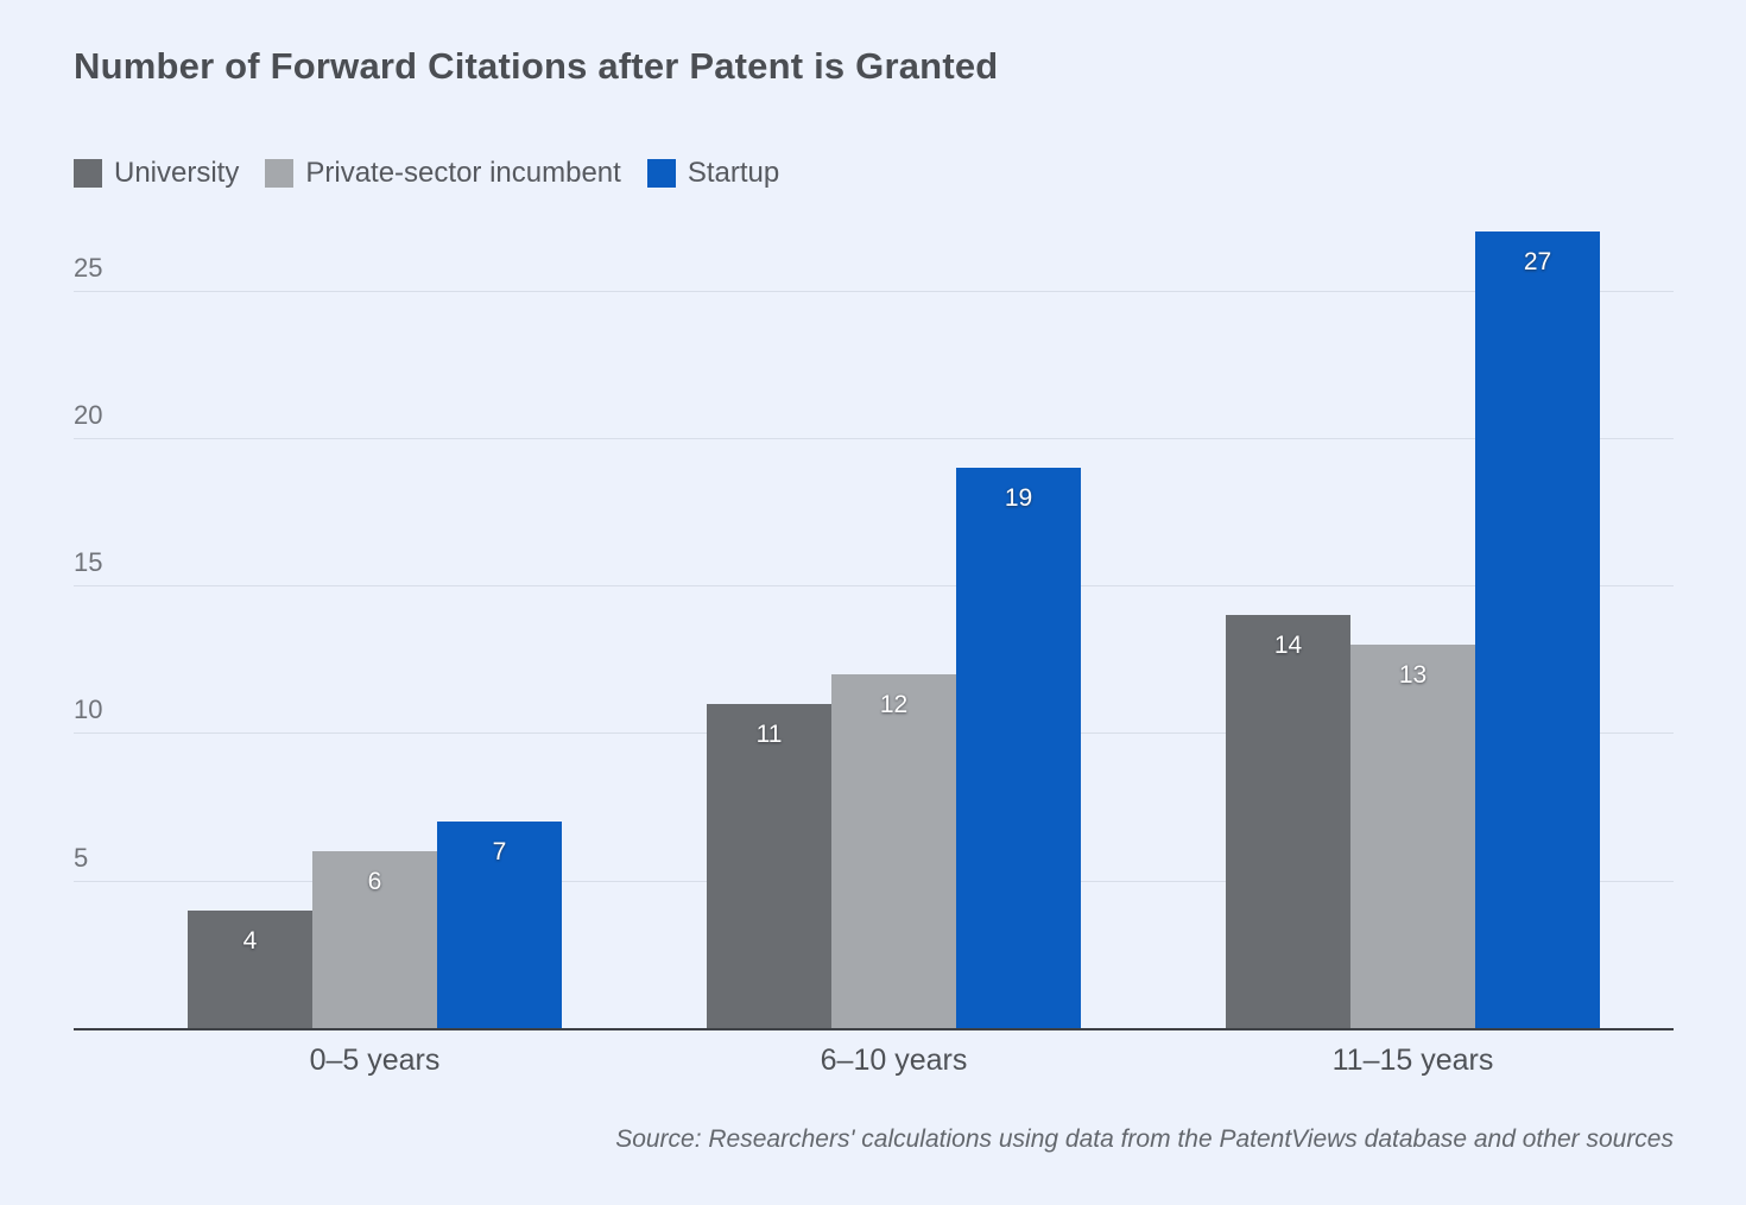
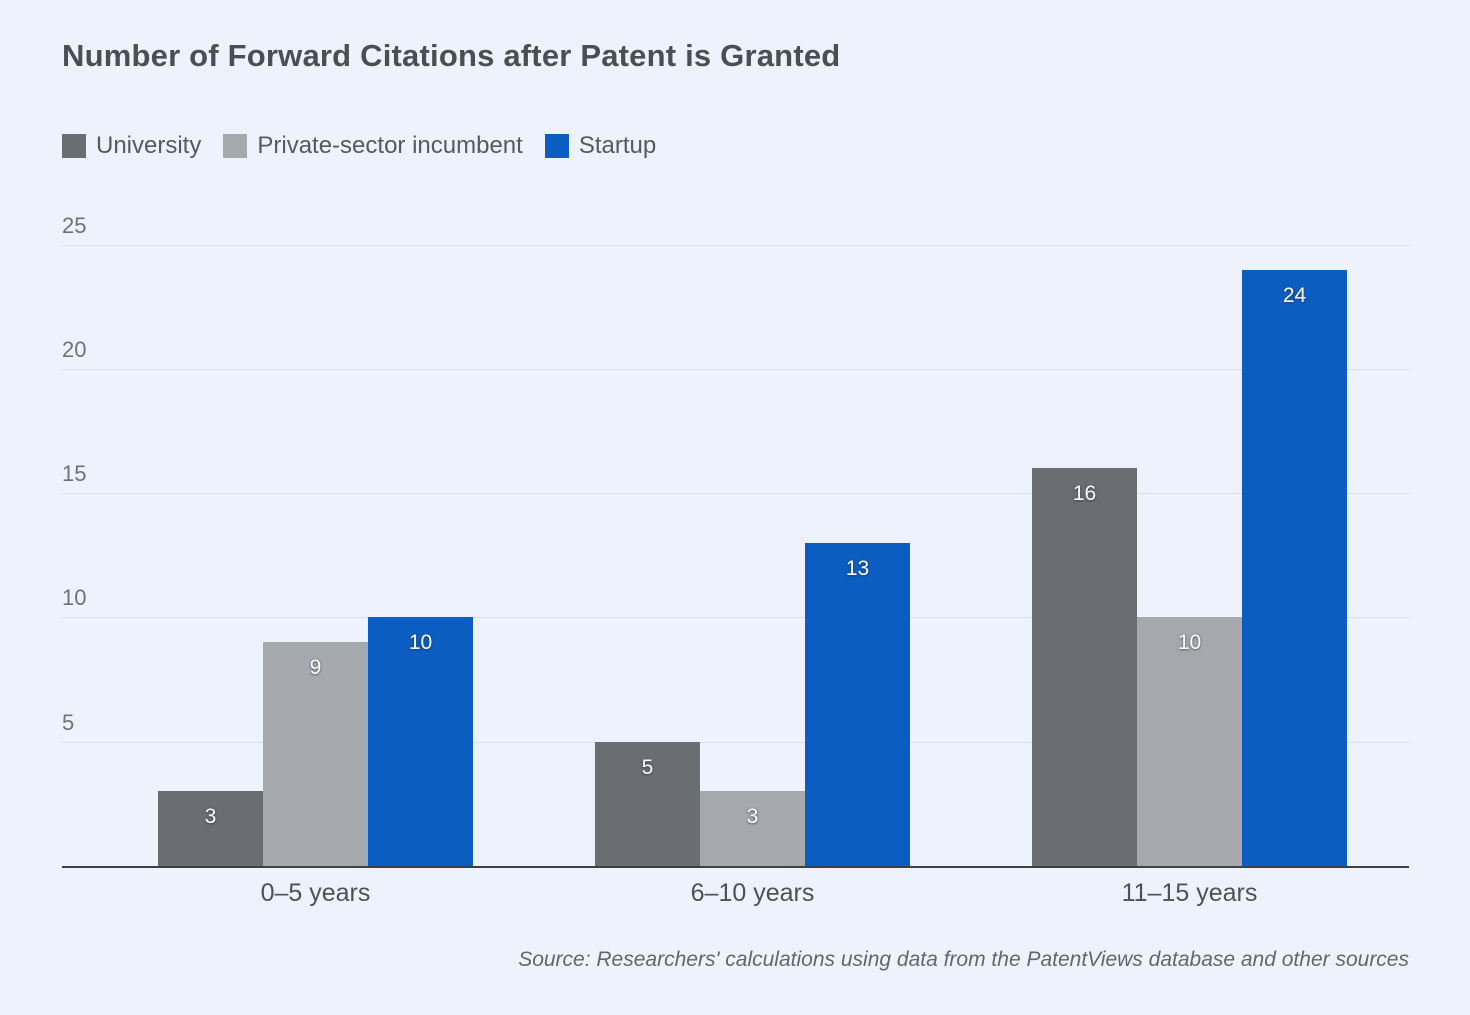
University/0–5 years: 4 -> 3
Private-sector incumbent/0–5 years: 6 -> 9
Startup/0–5 years: 7 -> 10
University/6–10 years: 11 -> 5
Private-sector incumbent/6–10 years: 12 -> 3
Startup/6–10 years: 19 -> 13
University/11–15 years: 14 -> 16
Private-sector incumbent/11–15 years: 13 -> 10
Startup/11–15 years: 27 -> 24
